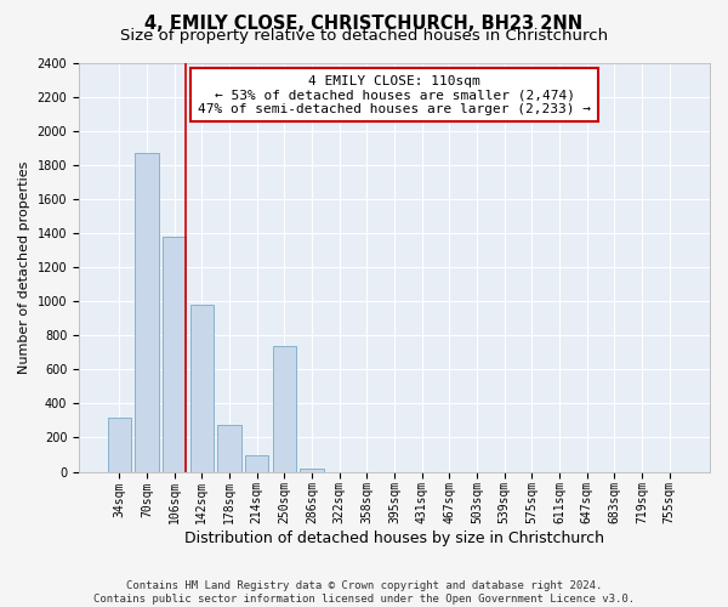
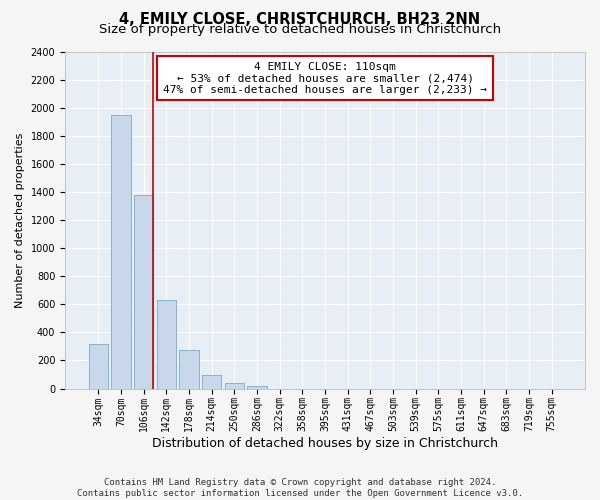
70sqm: 1870 -> 1950
142sqm: 980 -> 630
250sqm: 740 -> 40
